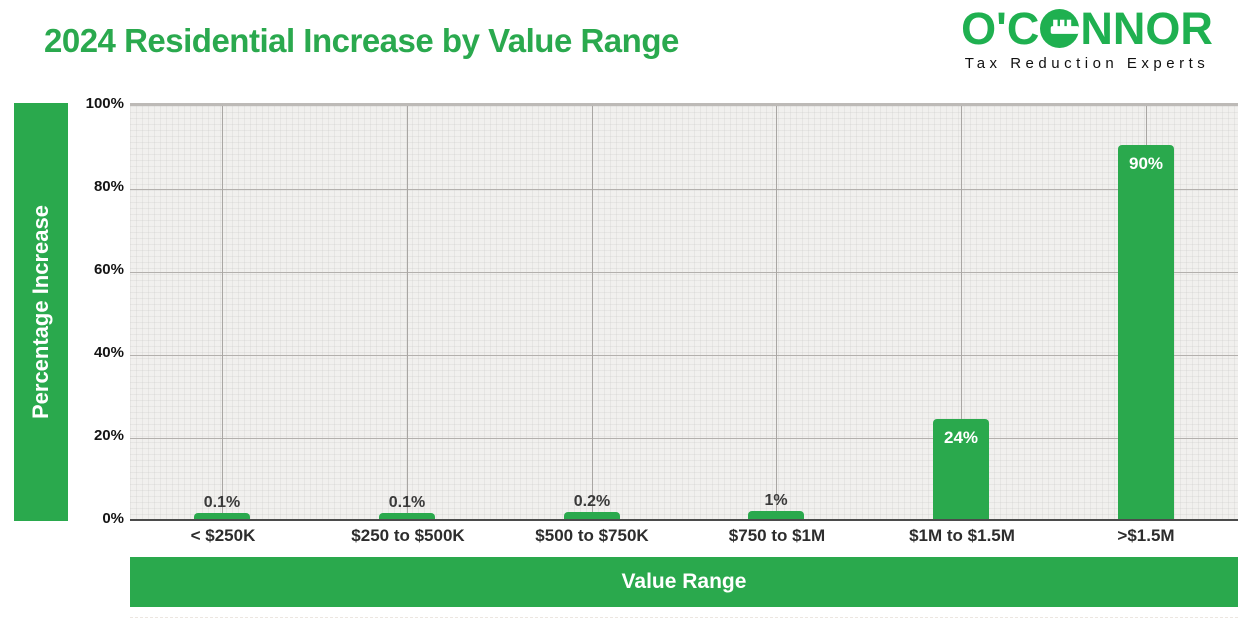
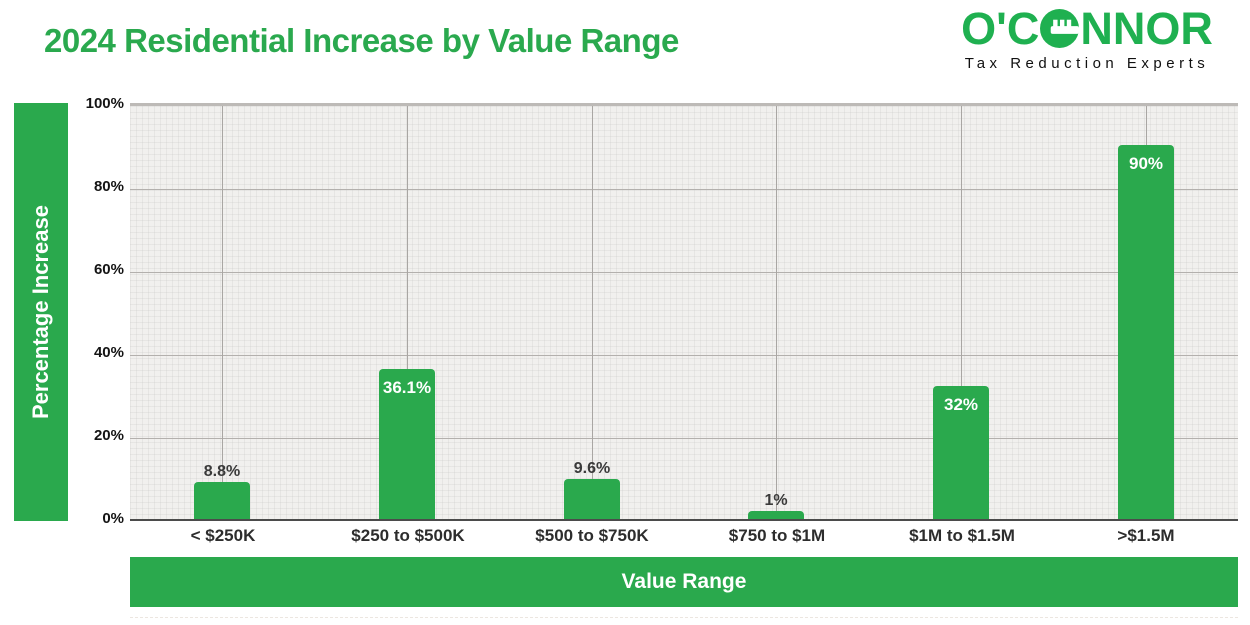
< $250K: 0.1% -> 8.8%
$250 to $500K: 0.1% -> 36.1%
$500 to $750K: 0.2% -> 9.6%
$1M to $1.5M: 24% -> 32%
